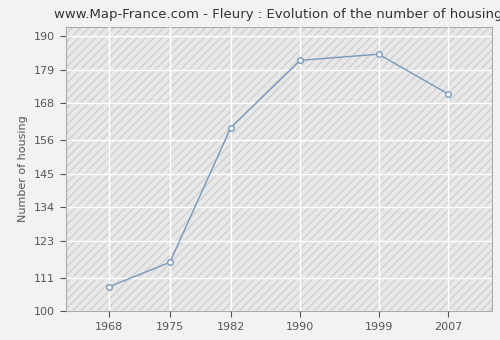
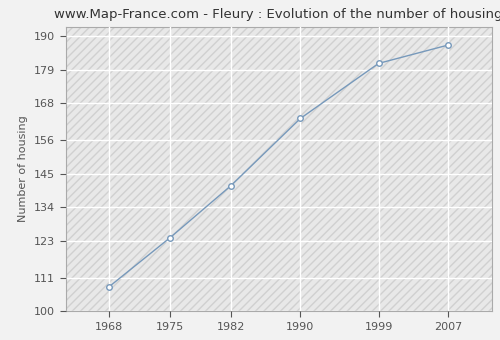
1975: 116 -> 124
1982: 160 -> 141
1990: 182 -> 163
1999: 184 -> 181
2007: 171 -> 187
